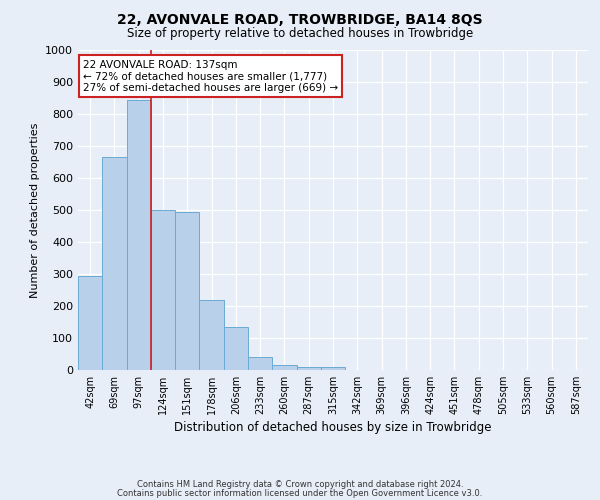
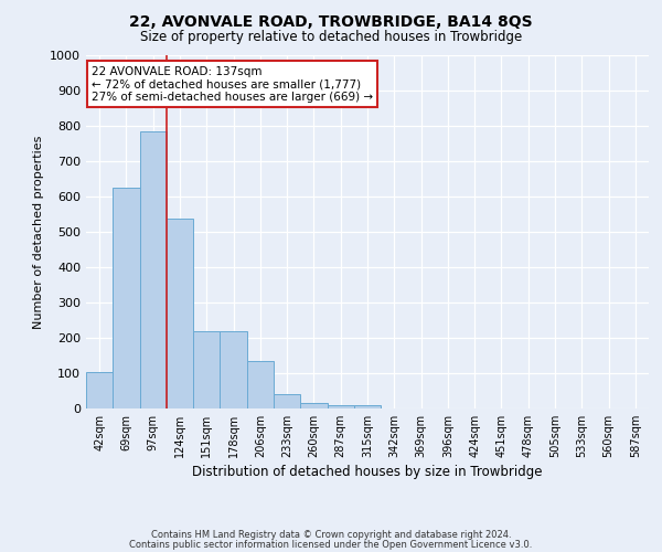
42sqm: 295 -> 103
69sqm: 665 -> 625
97sqm: 845 -> 783
124sqm: 500 -> 538
151sqm: 495 -> 220
